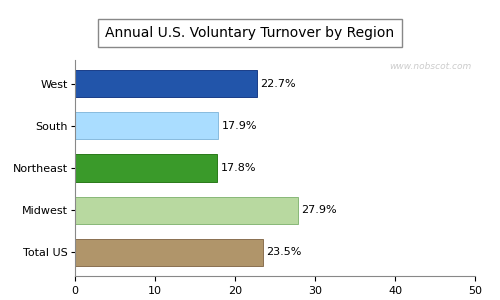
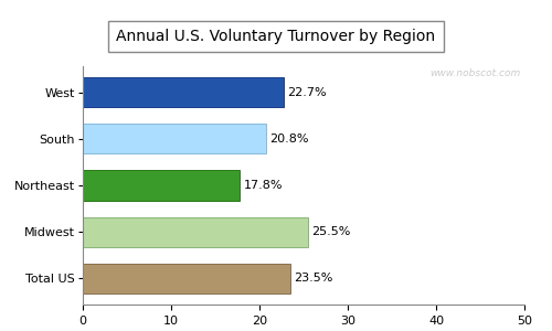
South: 17.9% -> 20.8%
Midwest: 27.9% -> 25.5%
